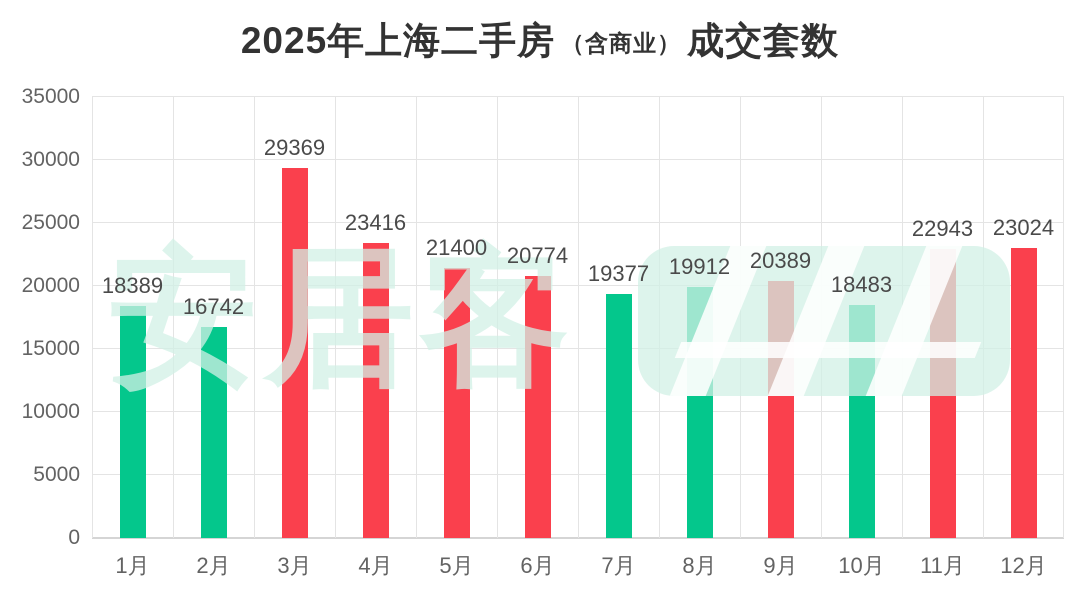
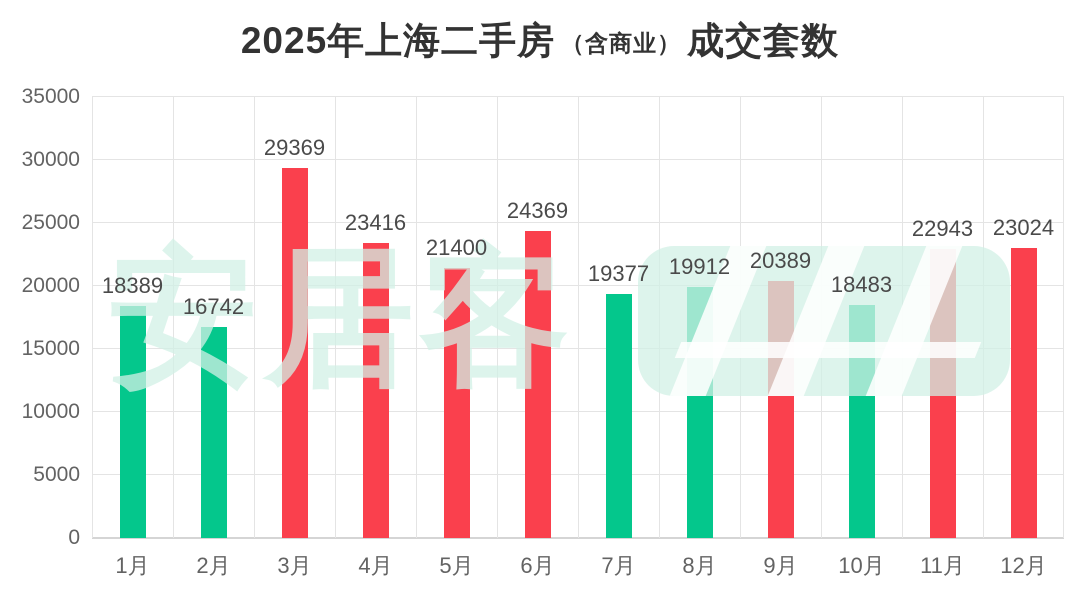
6月: 20774 -> 24369
